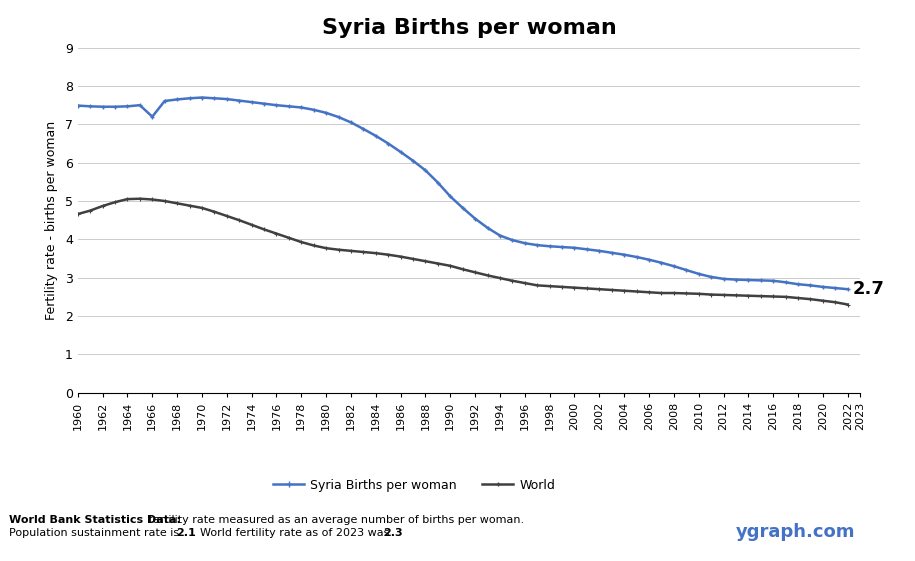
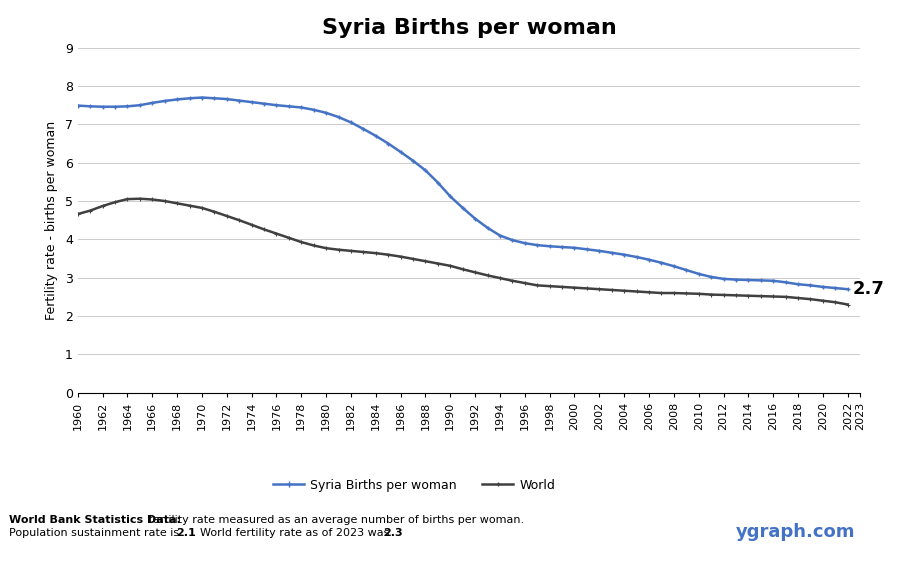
Syria Births per woman/1966: 7.20 -> 7.56
